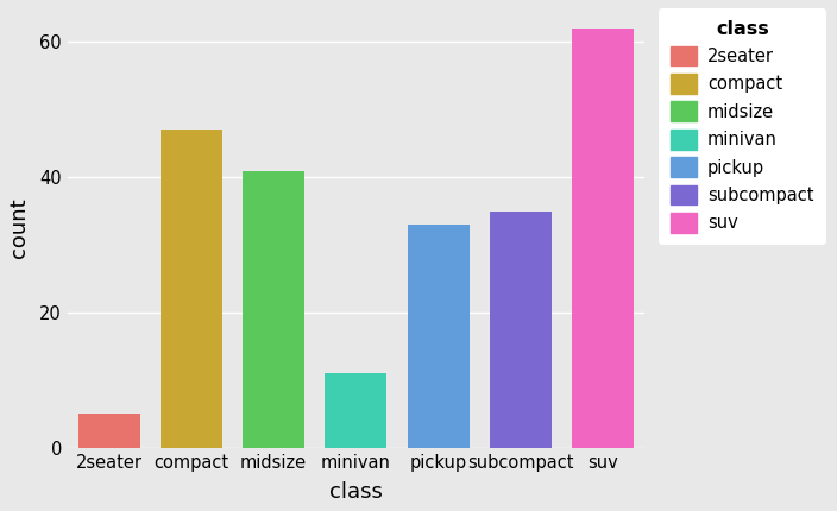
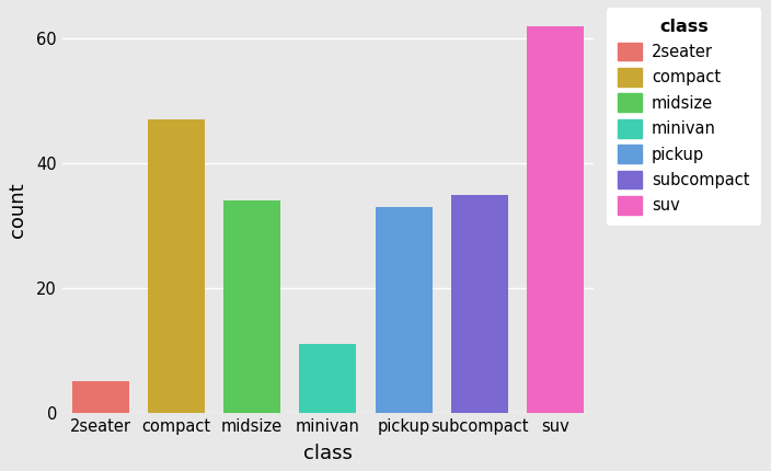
midsize: 41 -> 34
